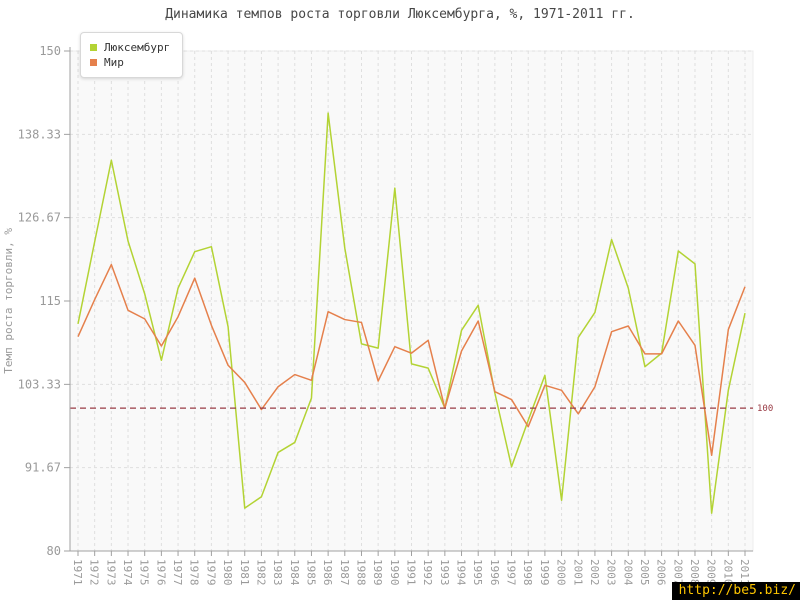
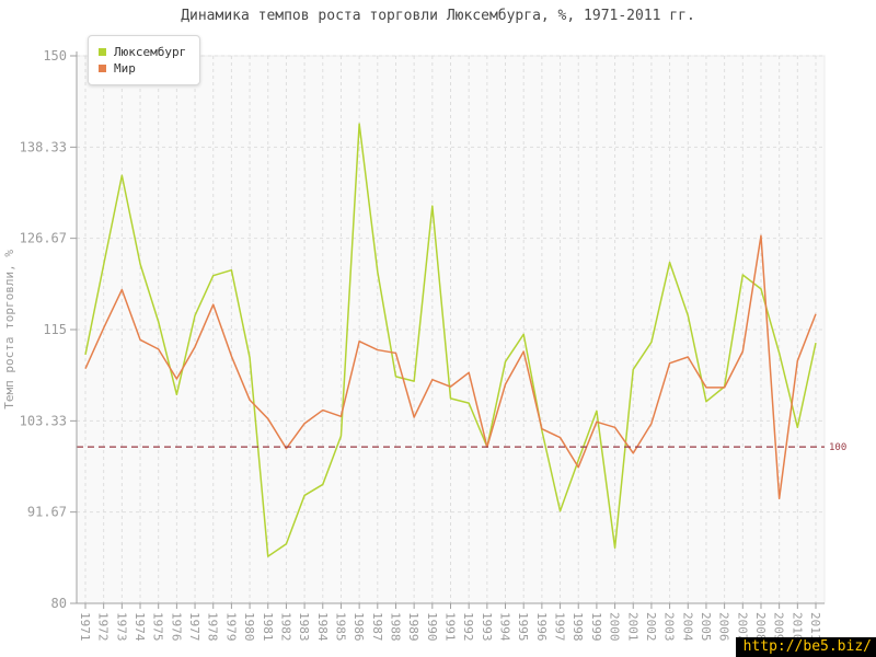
Мир/2008: 109 -> 127
Люксембург/2009: 85 -> 112
